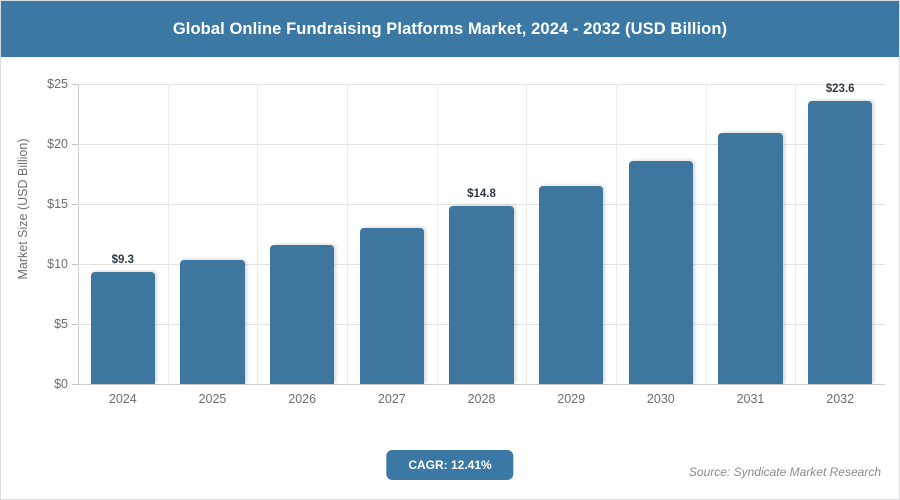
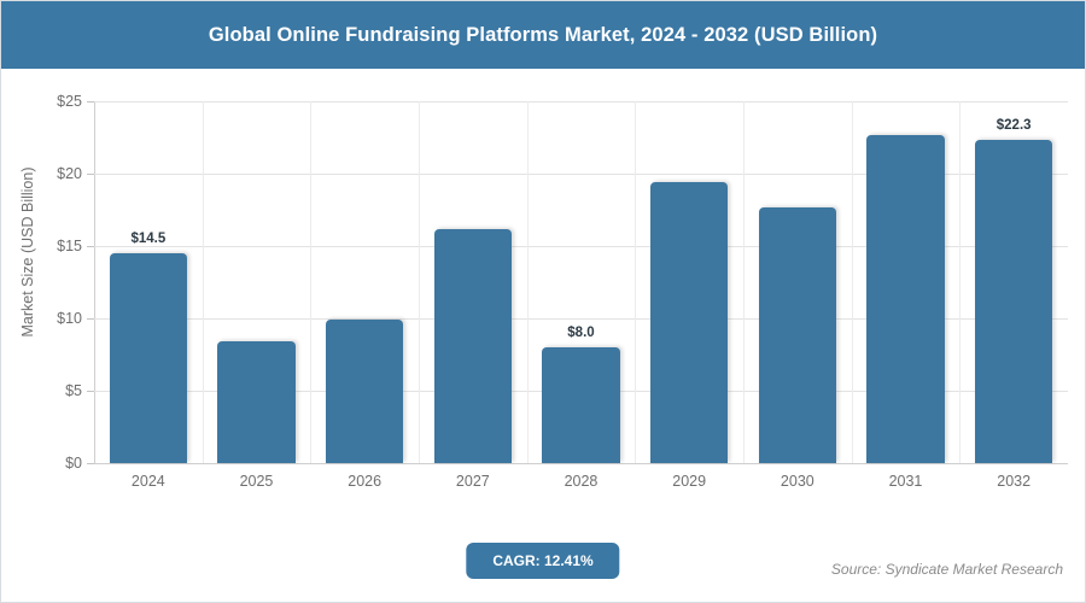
2024: $9.3 -> $14.5
2025: $10.3 -> $8.4
2026: $11.6 -> $9.9
2027: $13.0 -> $16.2
2028: $14.8 -> $8.0
2029: $16.5 -> $19.4
2030: $18.6 -> $17.7
2031: $20.9 -> $22.7
2032: $23.6 -> $22.3
